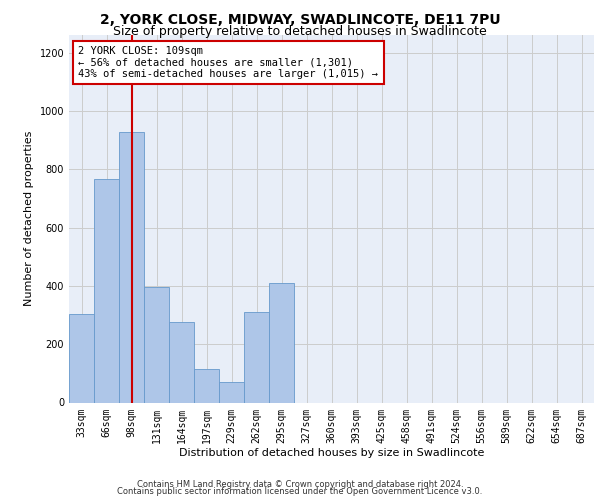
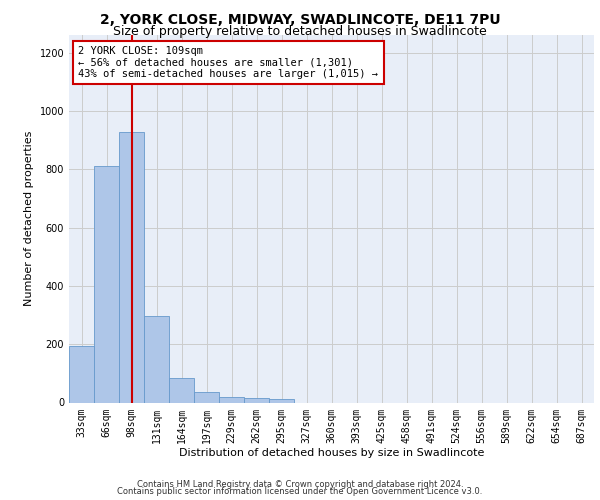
33sqm: 305 -> 193
66sqm: 765 -> 810
131sqm: 395 -> 295
164sqm: 275 -> 85
197sqm: 115 -> 35
229sqm: 70 -> 20
262sqm: 310 -> 15
295sqm: 410 -> 12
